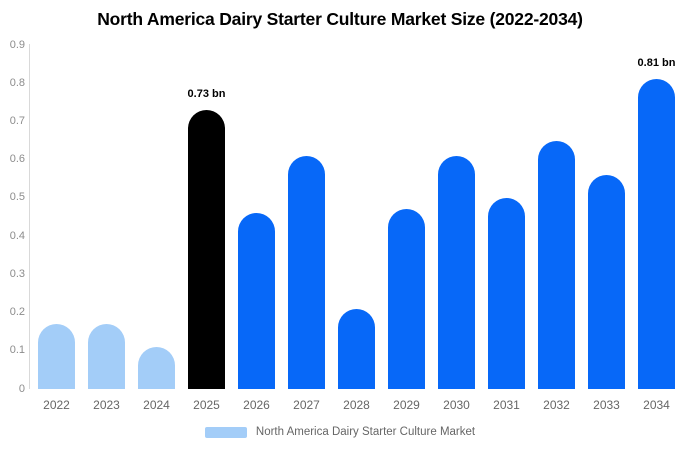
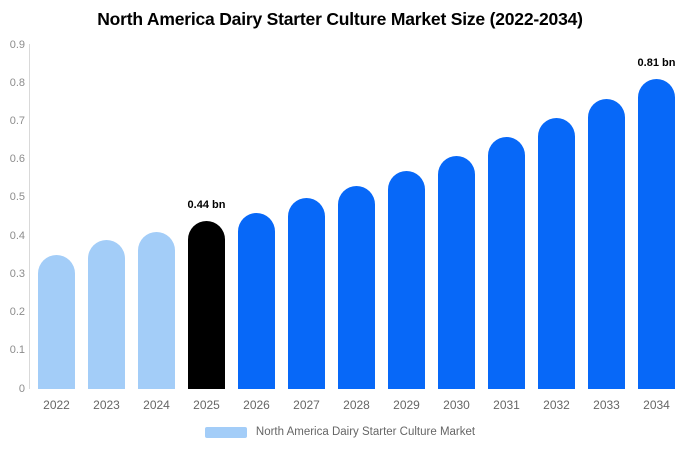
2022: 0.17 -> 0.35
2023: 0.17 -> 0.39
2024: 0.11 -> 0.41
2025: 0.73 -> 0.44
2027: 0.61 -> 0.50
2028: 0.21 -> 0.53
2029: 0.47 -> 0.57
2031: 0.50 -> 0.66
2032: 0.65 -> 0.71
2033: 0.56 -> 0.76
